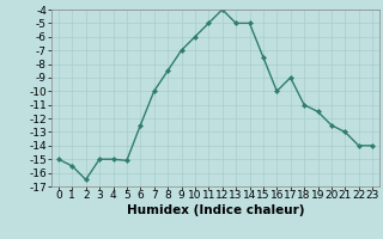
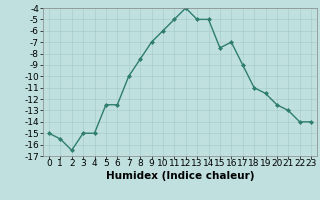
5: -15.1 -> -12.5
16: -10.0 -> -7.0
